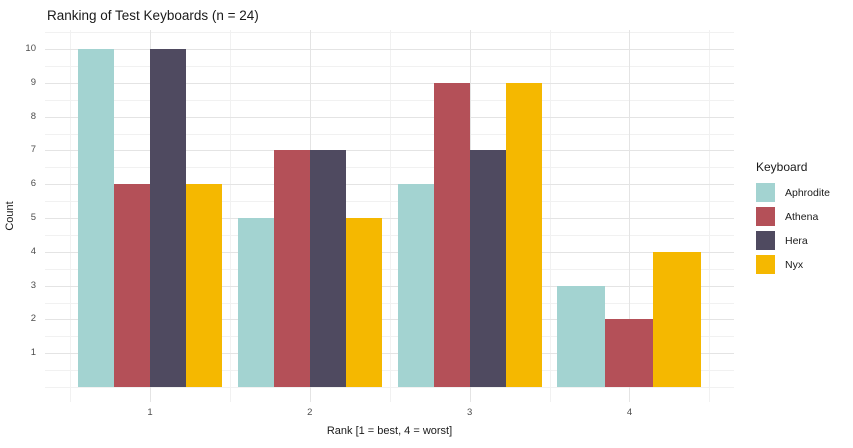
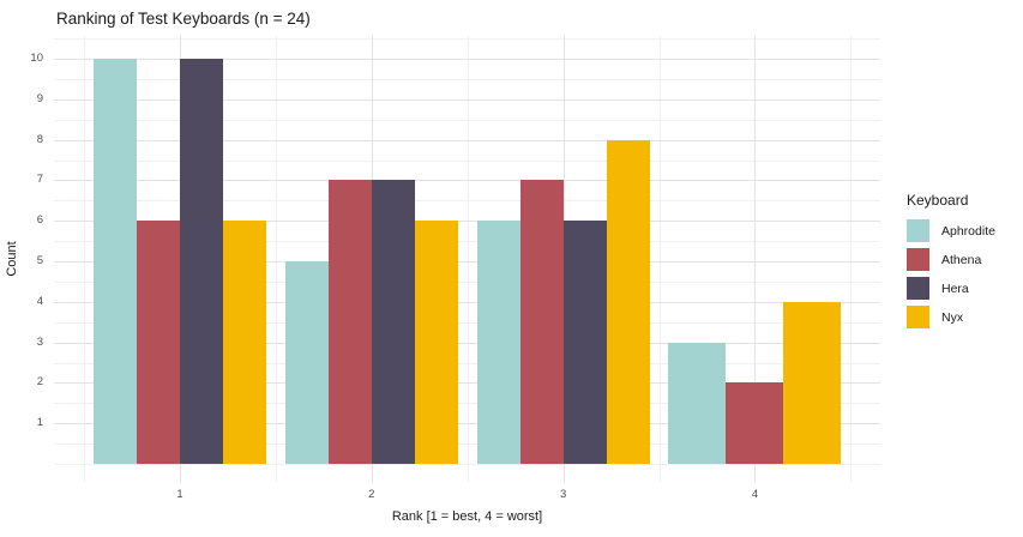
Nyx/2: 5 -> 6
Athena/3: 9 -> 7
Hera/3: 7 -> 6
Nyx/3: 9 -> 8
